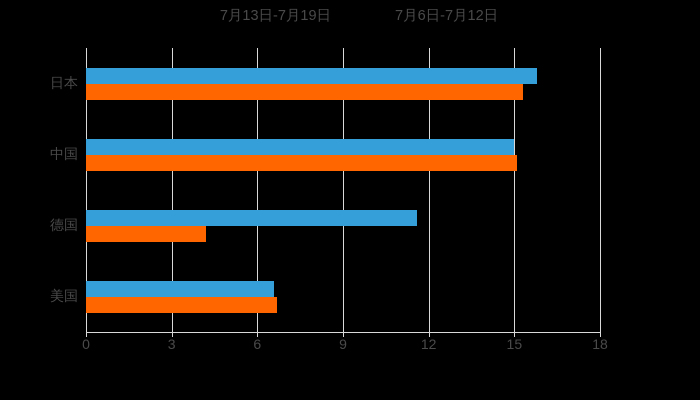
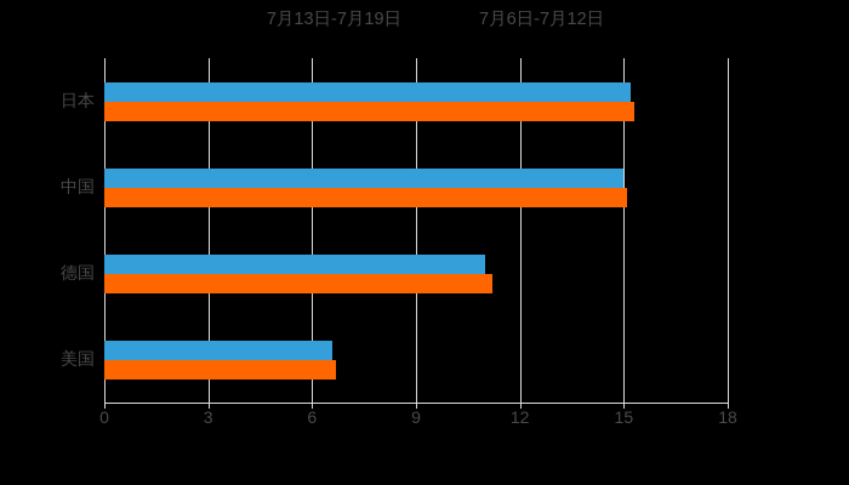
7月13日-7月19日/日本: 15.8 -> 15.2
7月13日-7月19日/德国: 11.6 -> 11.0
7月6日-7月12日/德国: 4.2 -> 11.2
